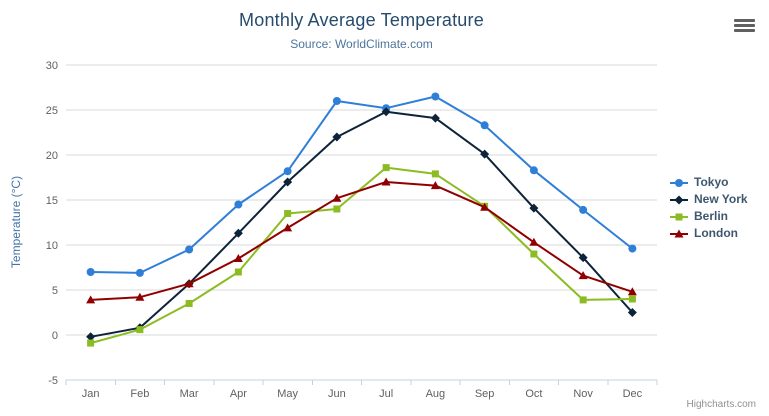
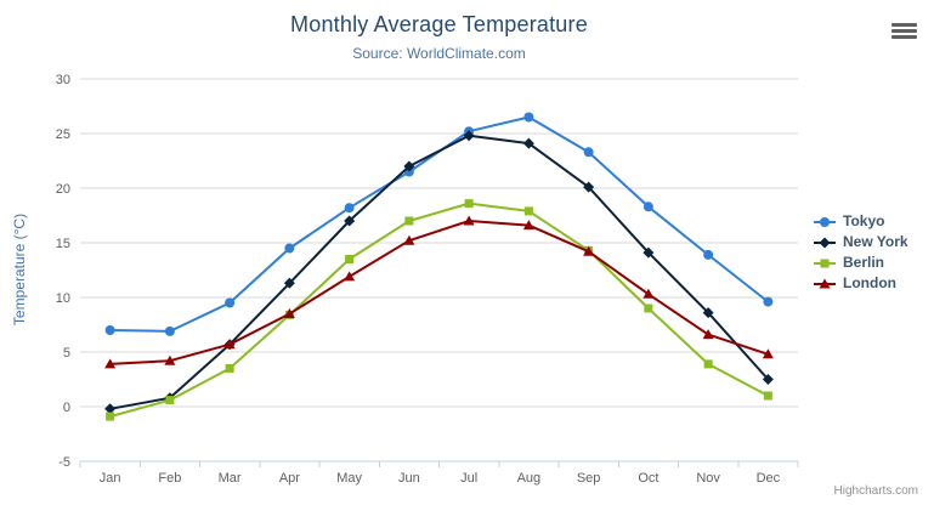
Berlin/Apr: 7 -> 8
Tokyo/Jun: 26 -> 22
Berlin/Jun: 14 -> 17
Berlin/Dec: 4 -> 1
